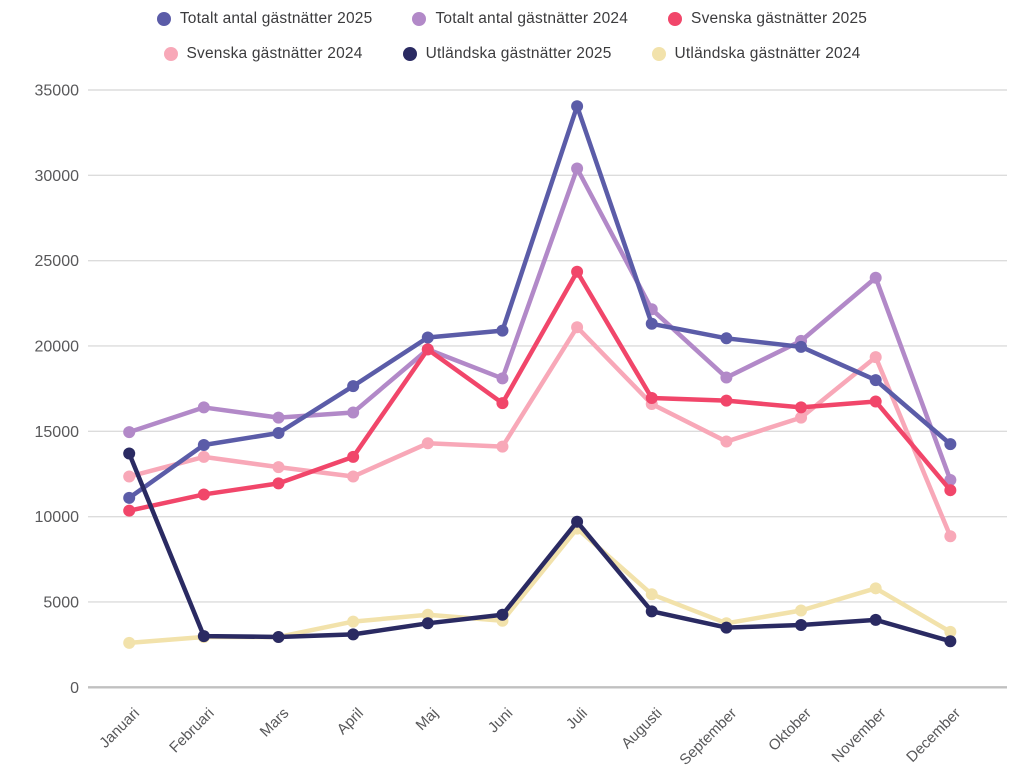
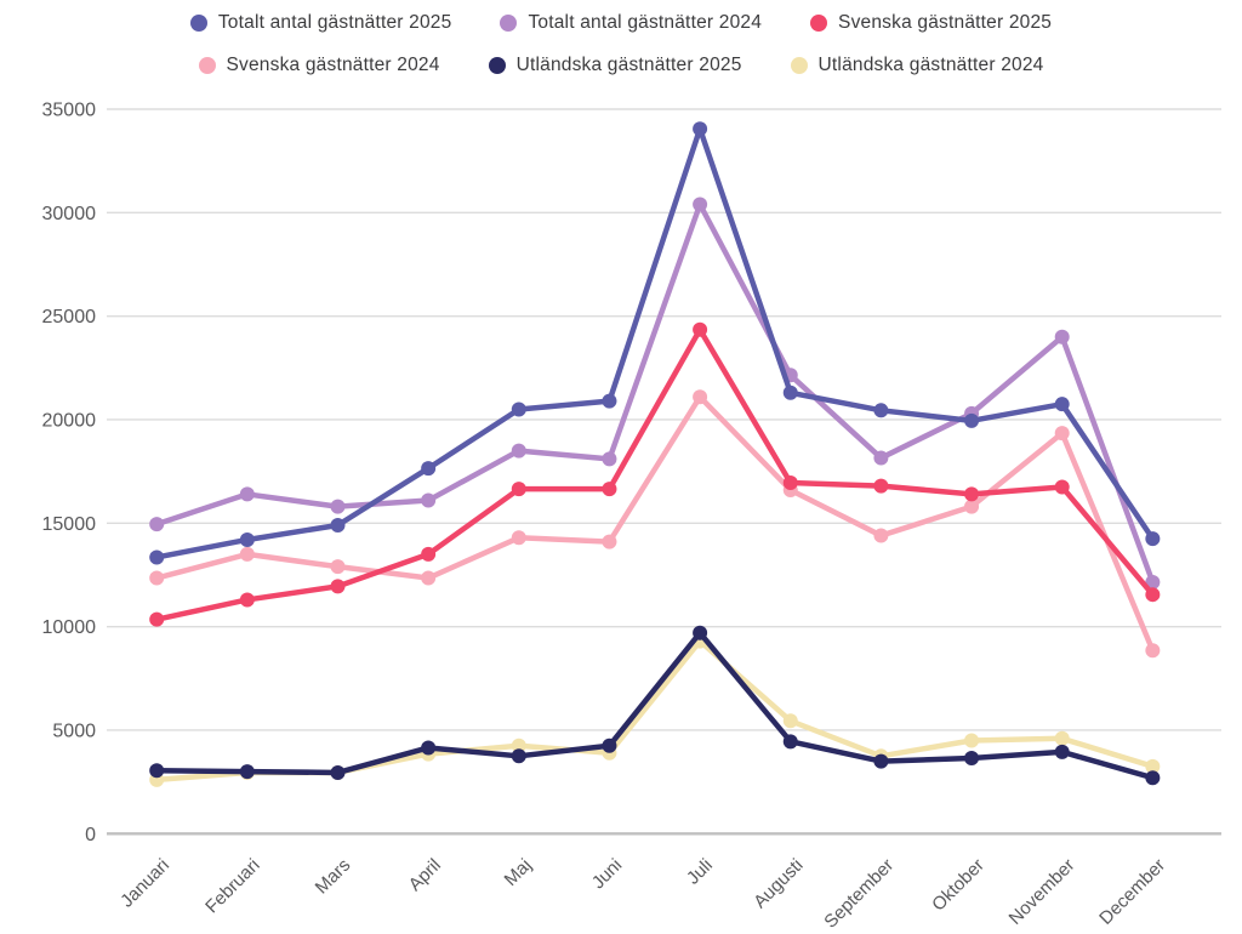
Totalt antal gästnätter 2025/Januari: 11100 -> 13400
Utländska gästnätter 2025/Januari: 13700 -> 3000
Utländska gästnätter 2025/April: 3100 -> 4200
Totalt antal gästnätter 2024/Maj: 19800 -> 18500
Svenska gästnätter 2025/Maj: 19800 -> 16600
Totalt antal gästnätter 2025/November: 18000 -> 20800
Utländska gästnätter 2024/November: 5800 -> 4600
